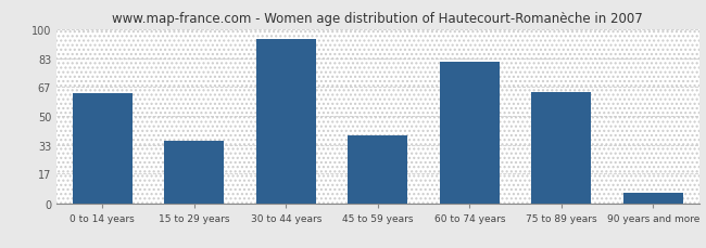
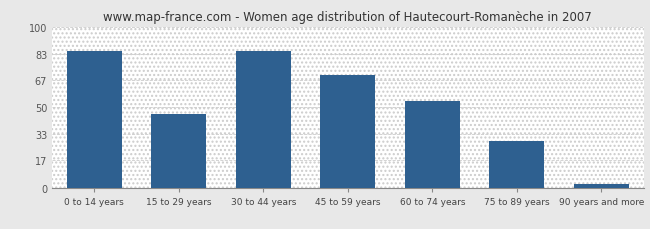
0 to 14 years: 63 -> 85
15 to 29 years: 36 -> 46
30 to 44 years: 94 -> 85
45 to 59 years: 39 -> 70
60 to 74 years: 81 -> 54
75 to 89 years: 64 -> 29
90 years and more: 6 -> 2
